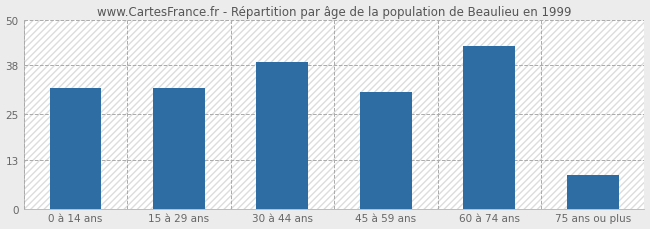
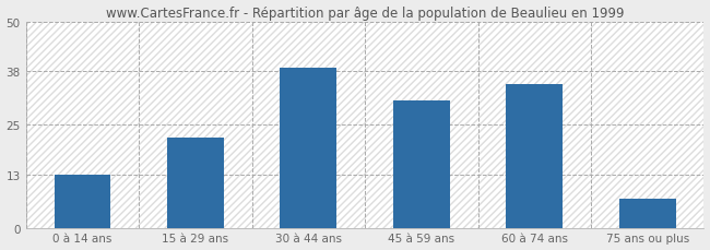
0 à 14 ans: 32 -> 13
15 à 29 ans: 32 -> 22
60 à 74 ans: 43 -> 35
75 ans ou plus: 9 -> 7
